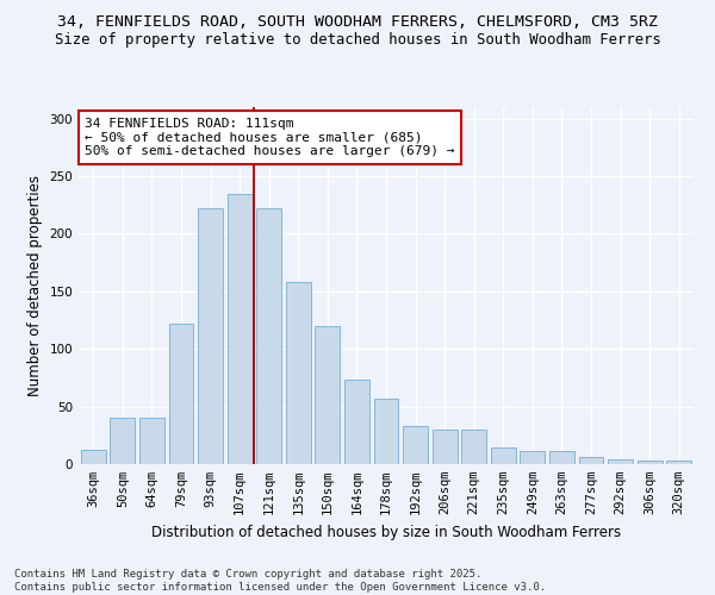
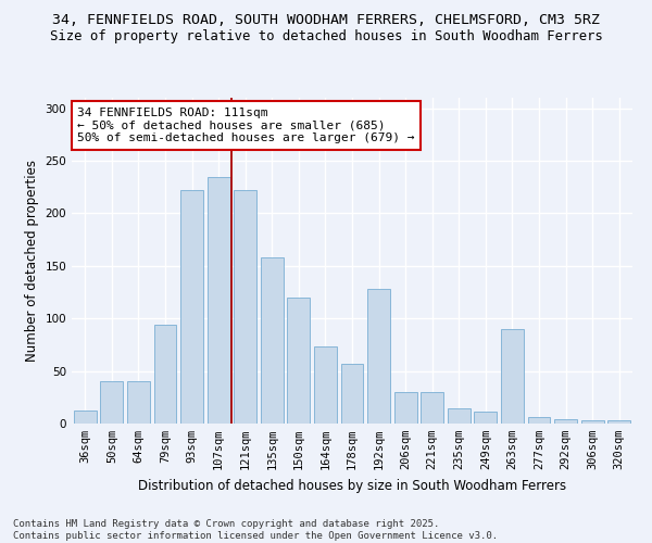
79sqm: 122 -> 94
192sqm: 33 -> 128
263sqm: 11 -> 90
